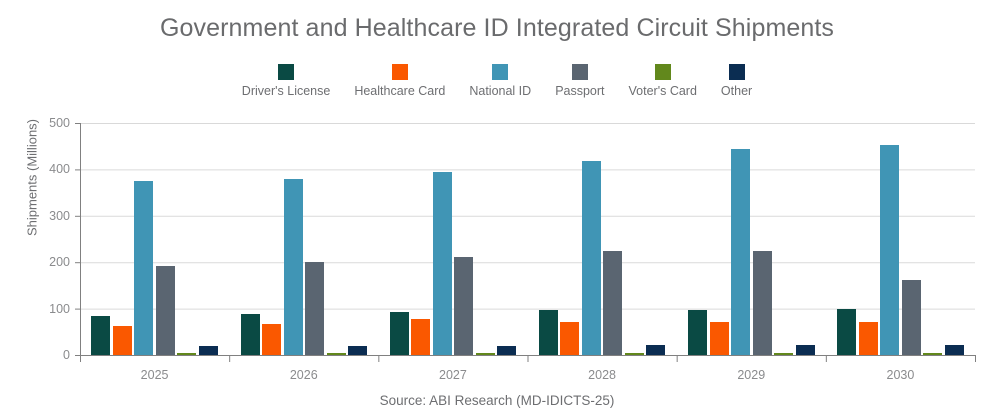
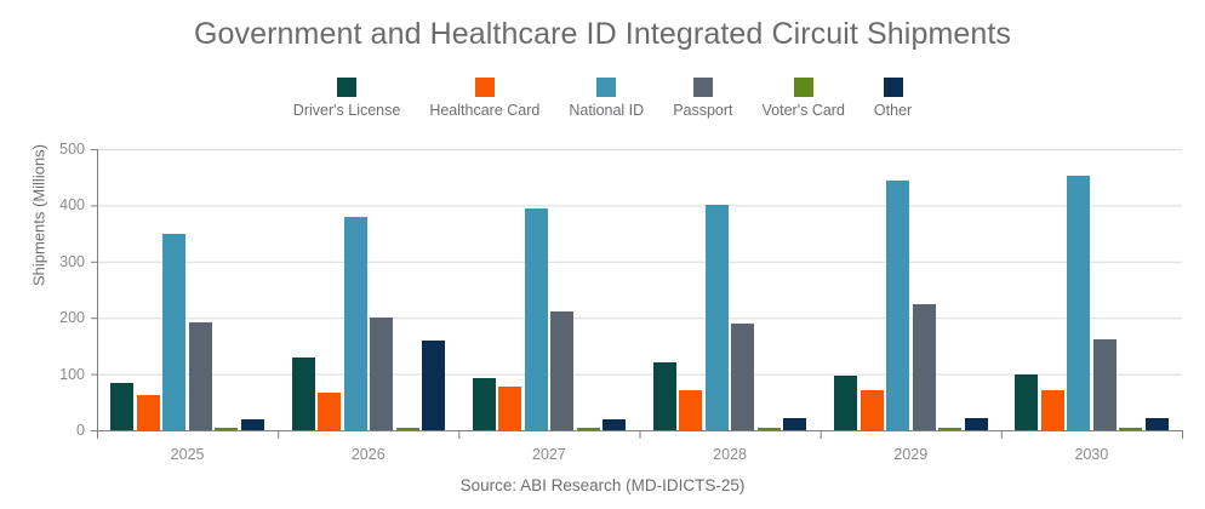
National ID/2025: 370 -> 350
Driver's License/2026: 90 -> 130
Other/2026: 20 -> 160
Driver's License/2028: 100 -> 120
National ID/2028: 420 -> 400
Passport/2028: 220 -> 190
